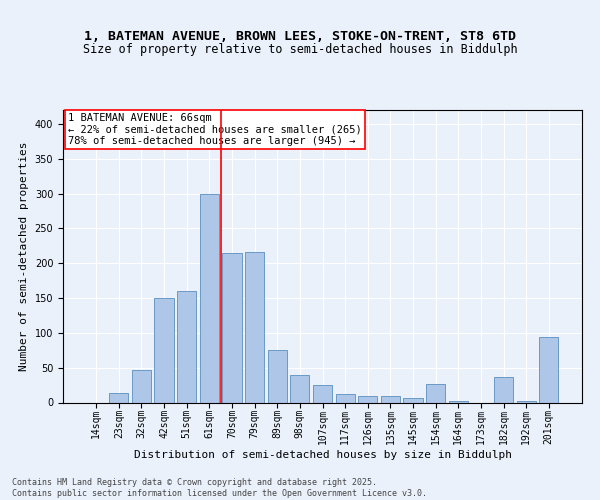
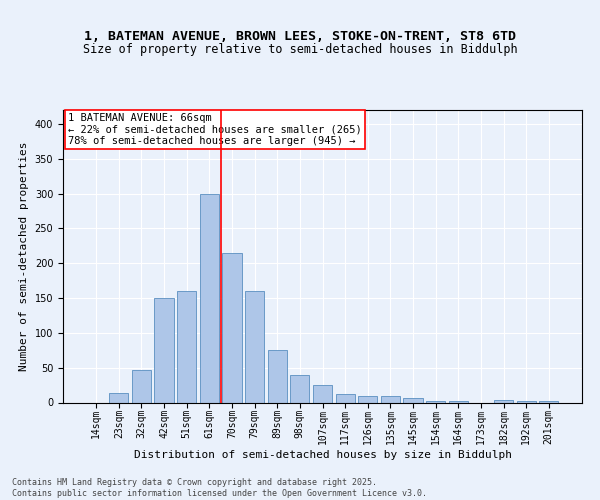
79sqm: 216 -> 160
154sqm: 26 -> 2
182sqm: 36 -> 3
201sqm: 94 -> 2
